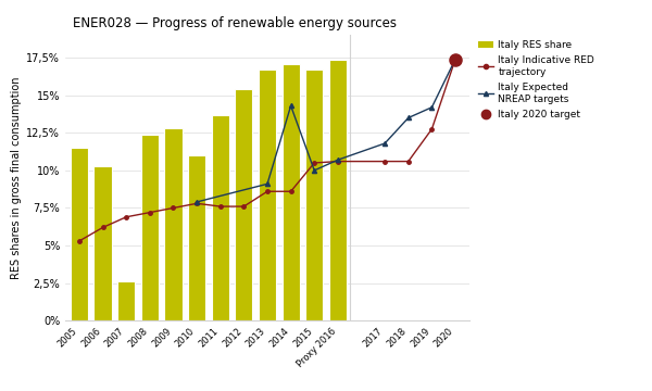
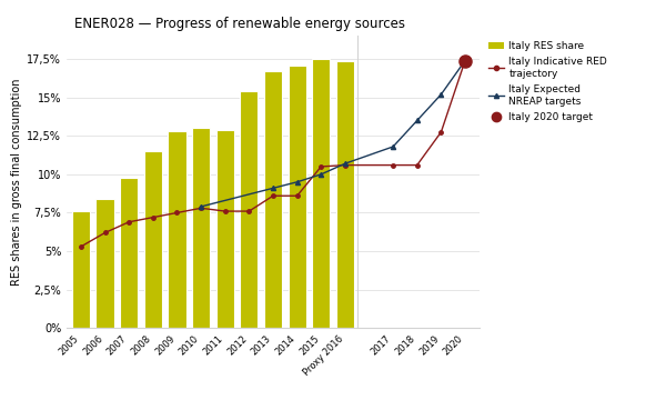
Italy RES share/2005: 11,5% -> 7,6%
Italy RES share/2006: 10,3% -> 8,4%
Italy RES share/2007: 2,6% -> 9,8%
Italy RES share/2008: 12,4% -> 11,5%
Italy RES share/2010: 11,0% -> 13,0%
Italy RES share/2011: 13,7% -> 12,9%
Italy Expected NREAP targets/2014: 14,3% -> 9,5%
Italy RES share/2015: 16,7% -> 17,5%
Italy Expected NREAP targets/2019: 14,2% -> 15,2%
